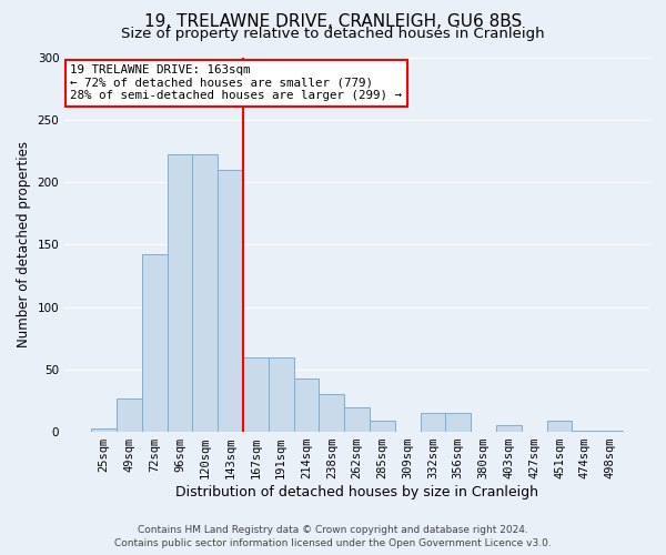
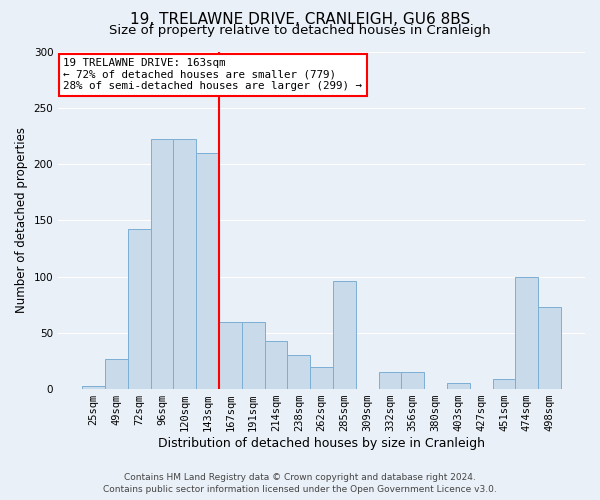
285sqm: 9 -> 96
474sqm: 1 -> 100
498sqm: 1 -> 73
